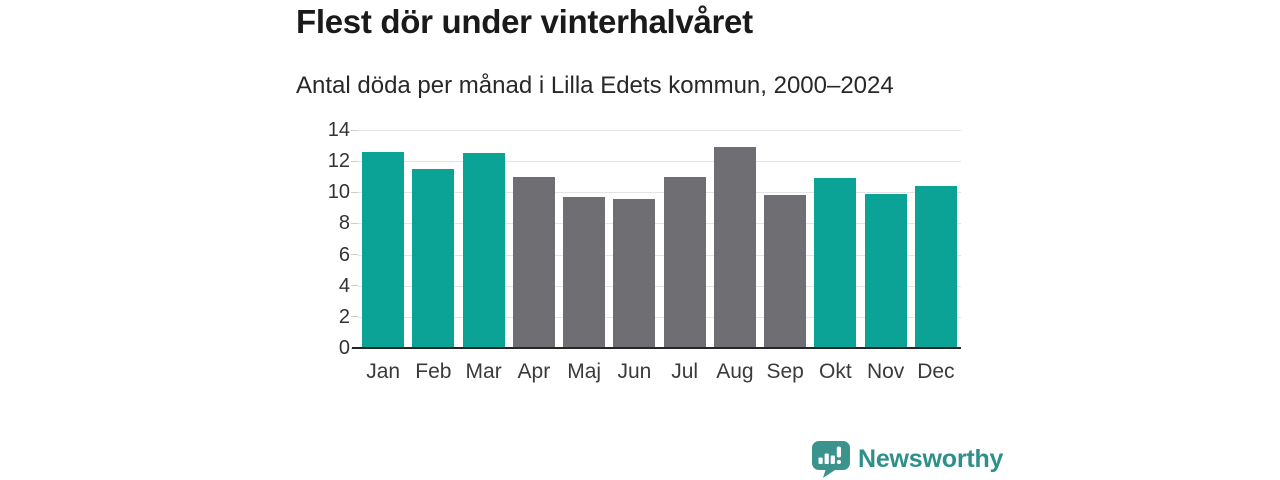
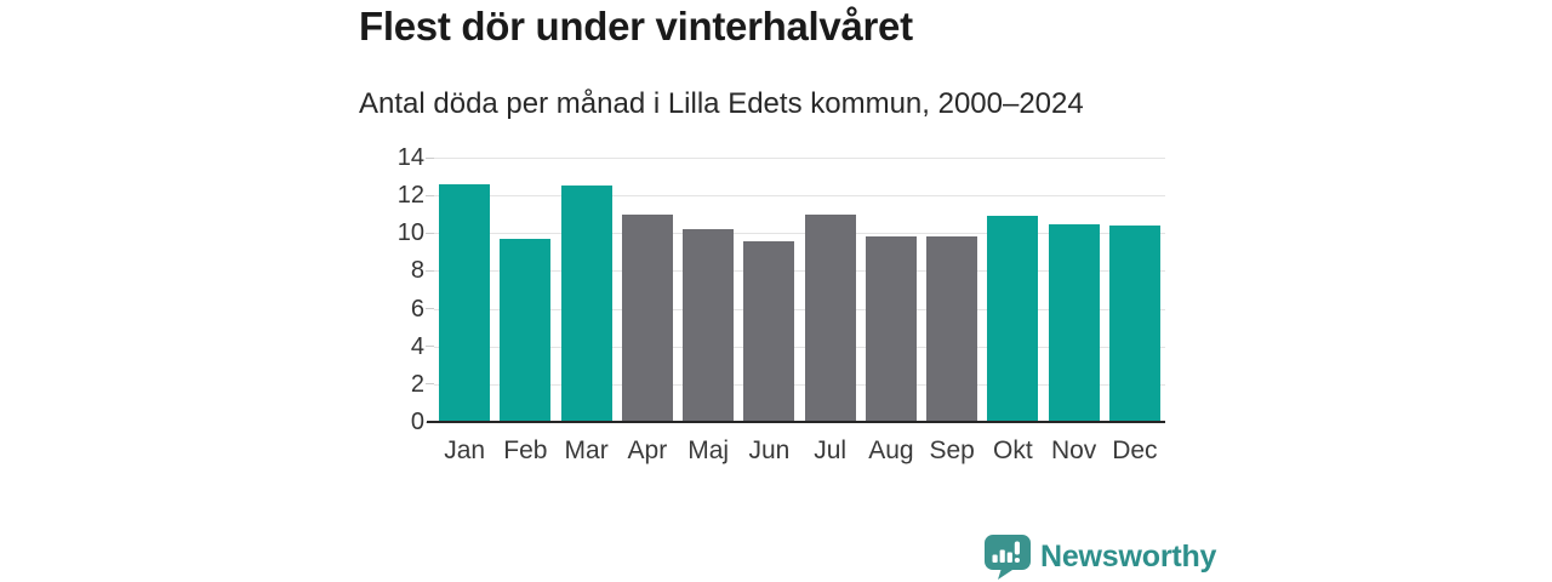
Feb: 11.5 -> 9.7
Maj: 9.7 -> 10.2
Aug: 12.9 -> 9.8
Nov: 9.9 -> 10.5
